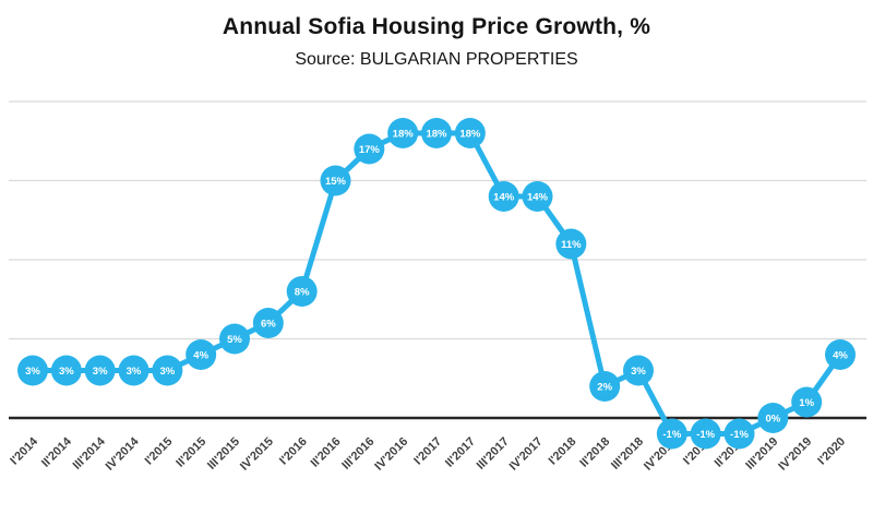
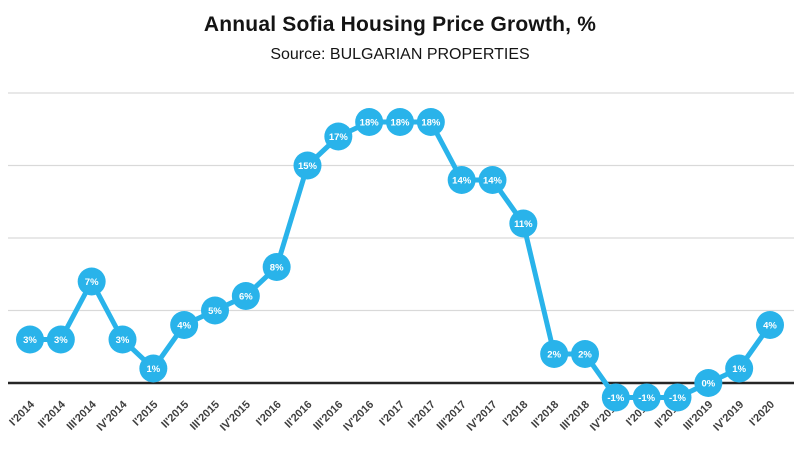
III'2014: 3% -> 7%
I'2015: 3% -> 1%
III'2018: 3% -> 2%
